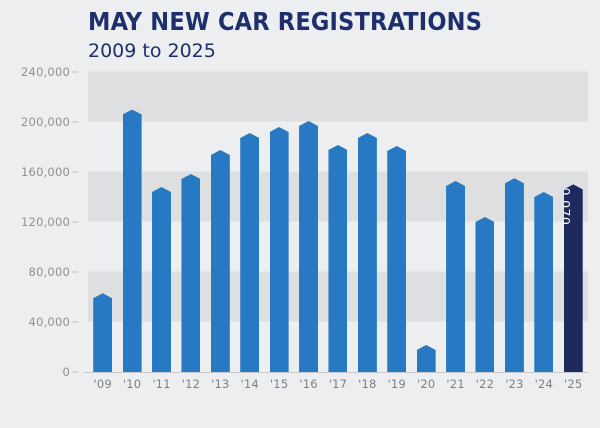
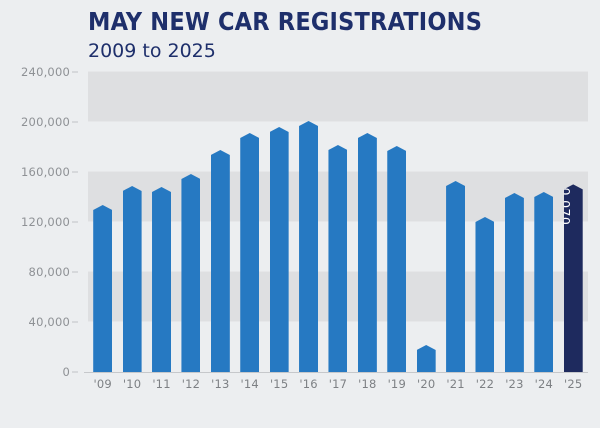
'09: 63000 -> 134000
'10: 210000 -> 149000
'23: 155000 -> 143000
